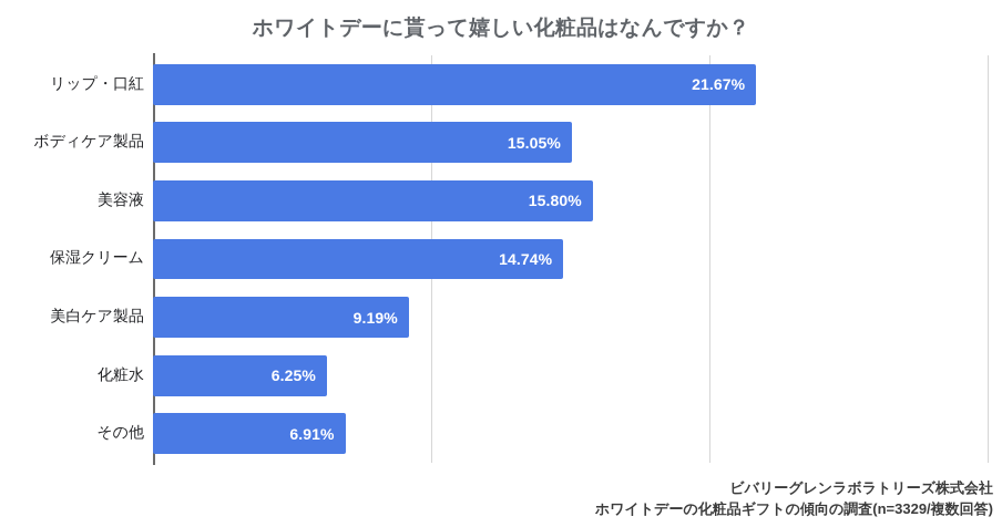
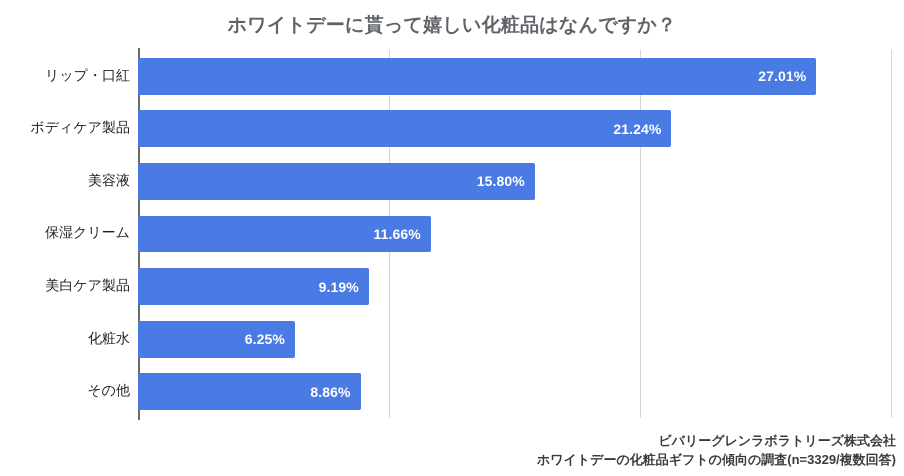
リップ・口紅: 21.67% -> 27.01%
ボディケア製品: 15.05% -> 21.24%
保湿クリーム: 14.74% -> 11.66%
その他: 6.91% -> 8.86%
